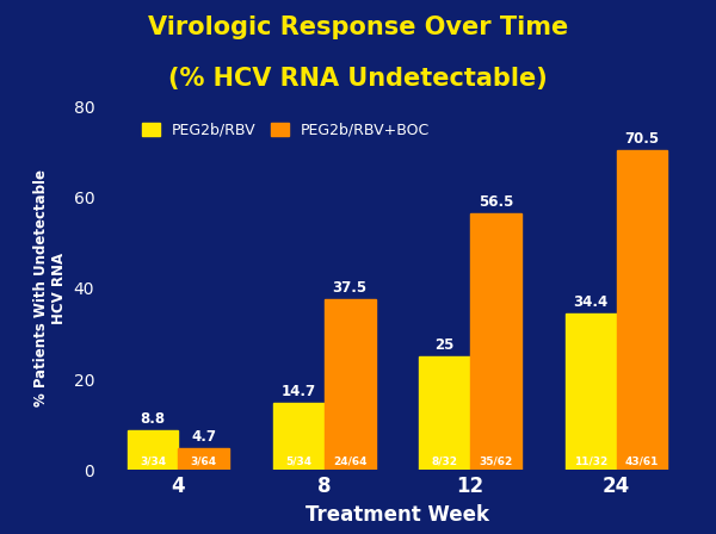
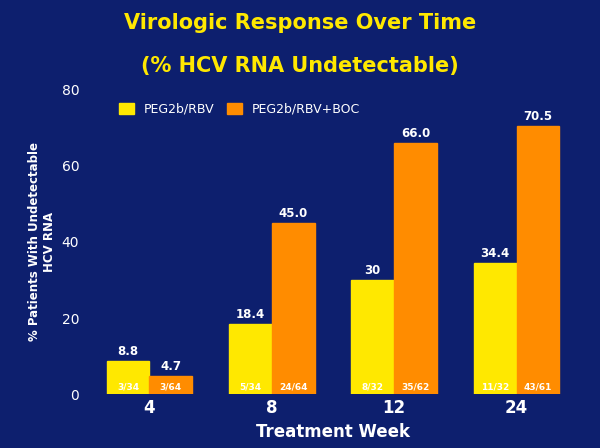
PEG2b/RBV/8: 14.7 -> 18.4
PEG2b/RBV+BOC/8: 37.5 -> 45.0
PEG2b/RBV/12: 25 -> 30
PEG2b/RBV+BOC/12: 56.5 -> 66.0
